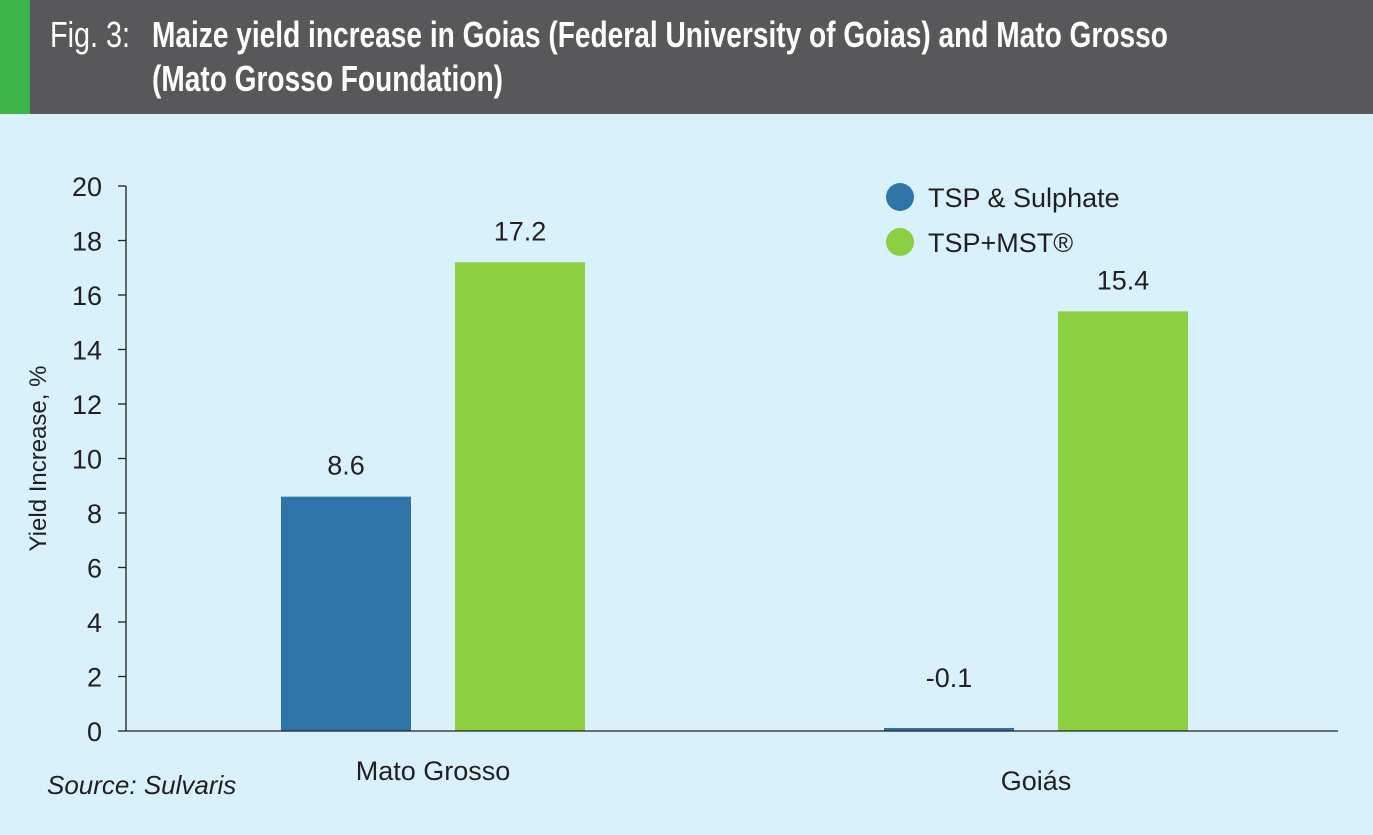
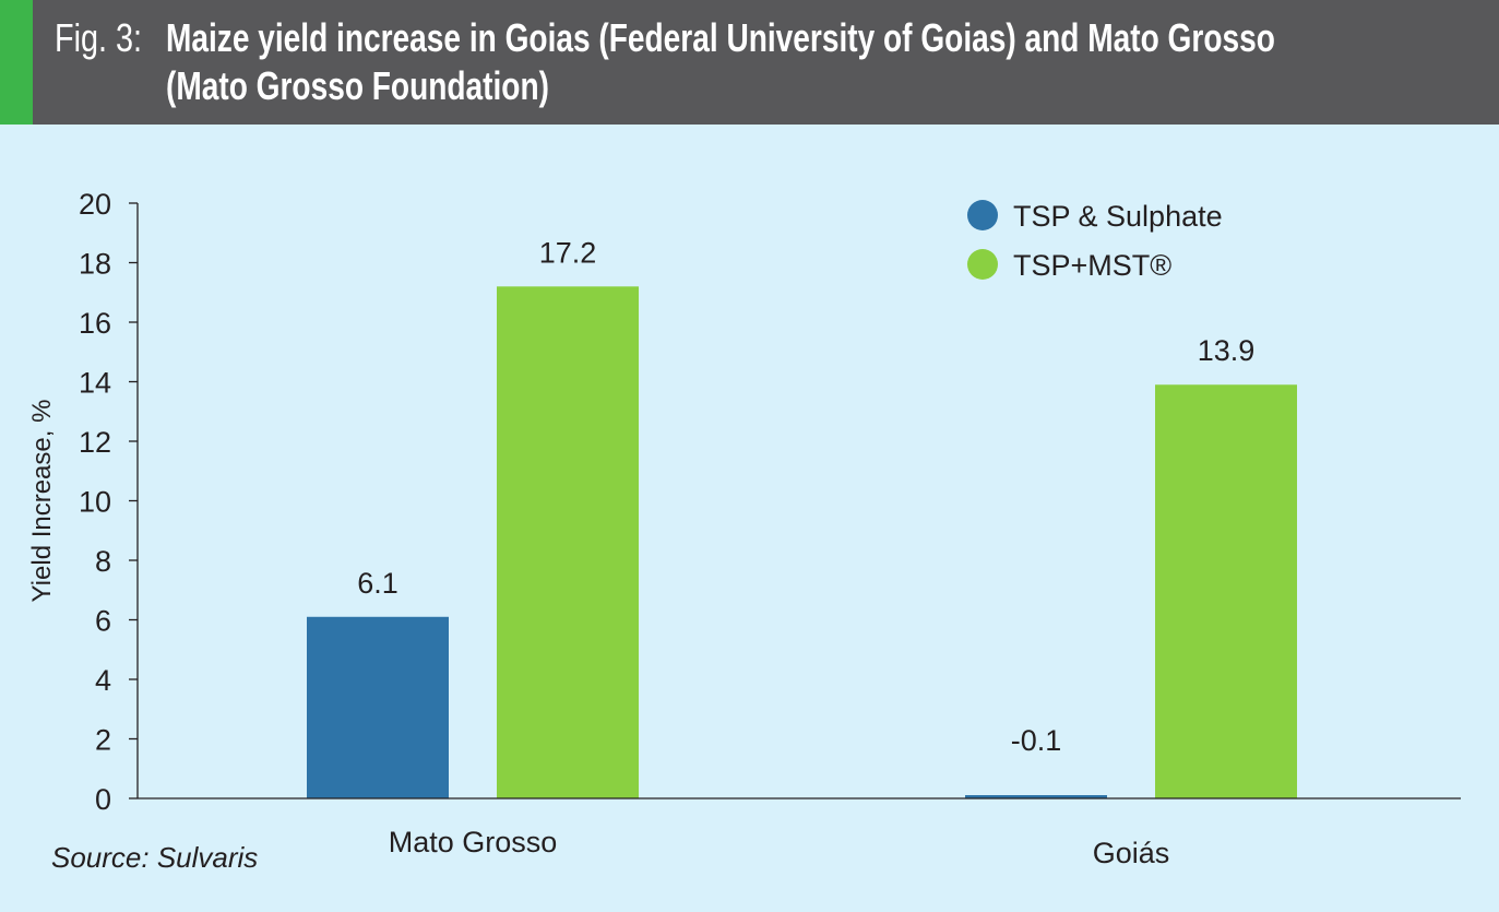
TSP & Sulphate/Mato Grosso: 8.6 -> 6.1
TSP+MST®/Goiás: 15.4 -> 13.9
